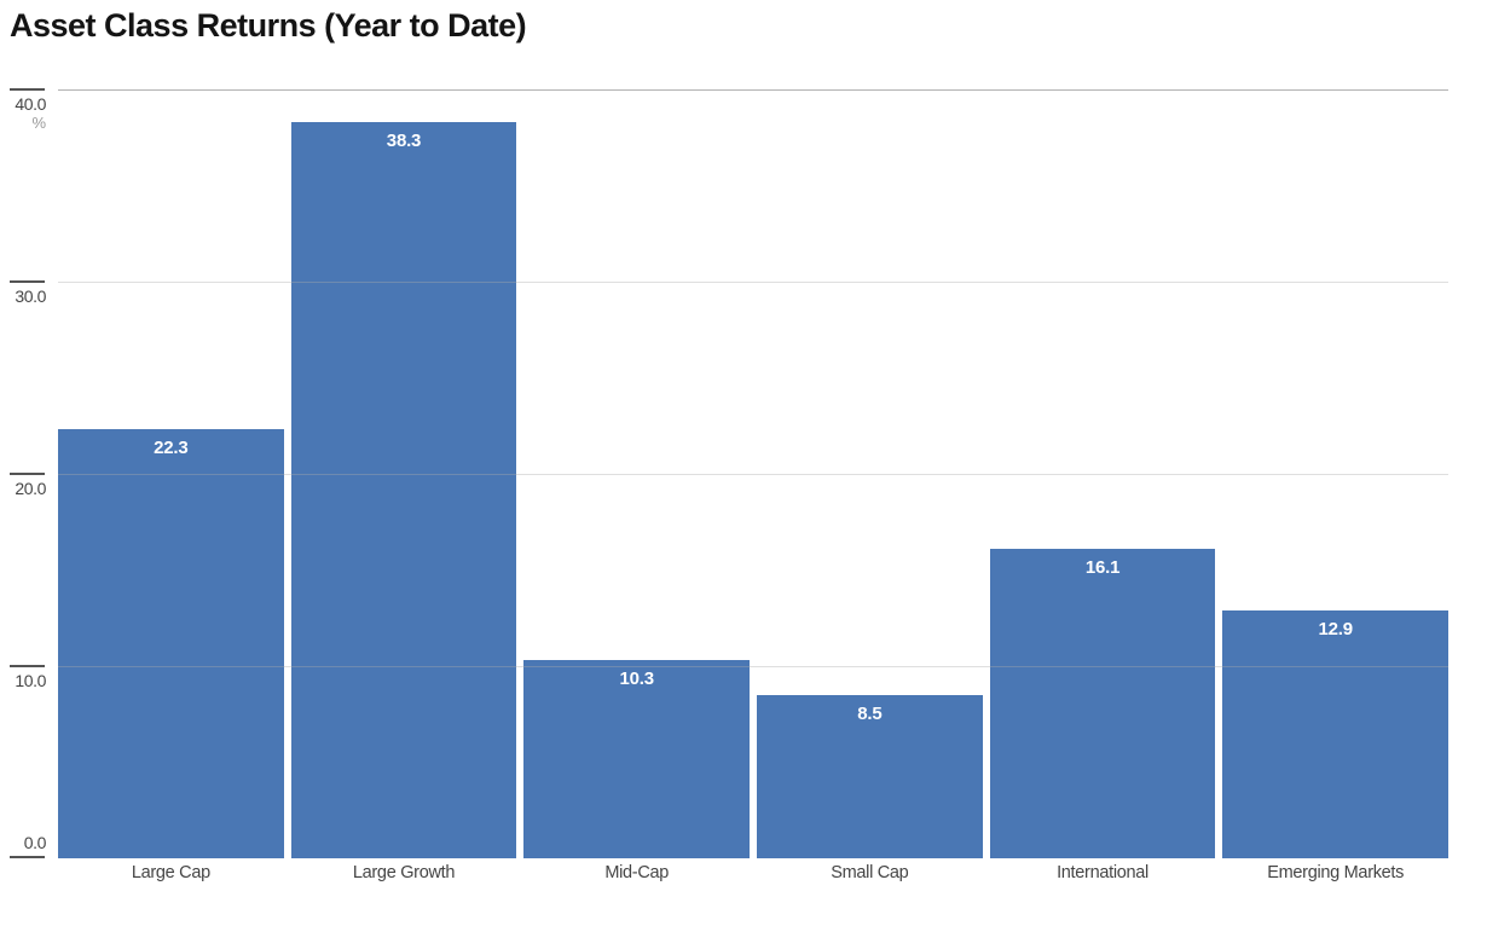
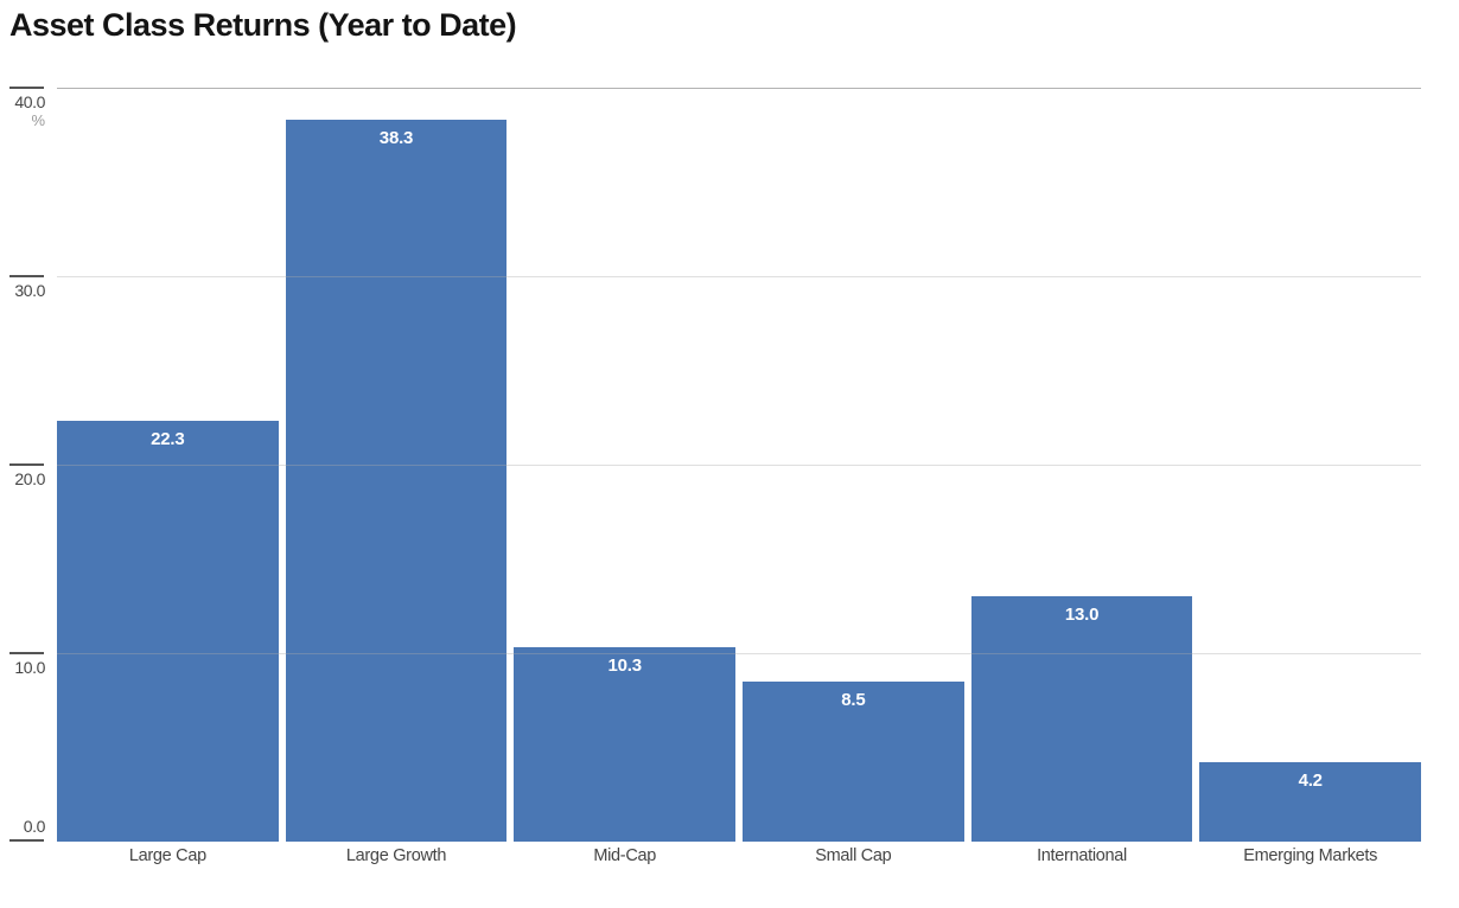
International: 16.1 -> 13.0
Emerging Markets: 12.9 -> 4.2
